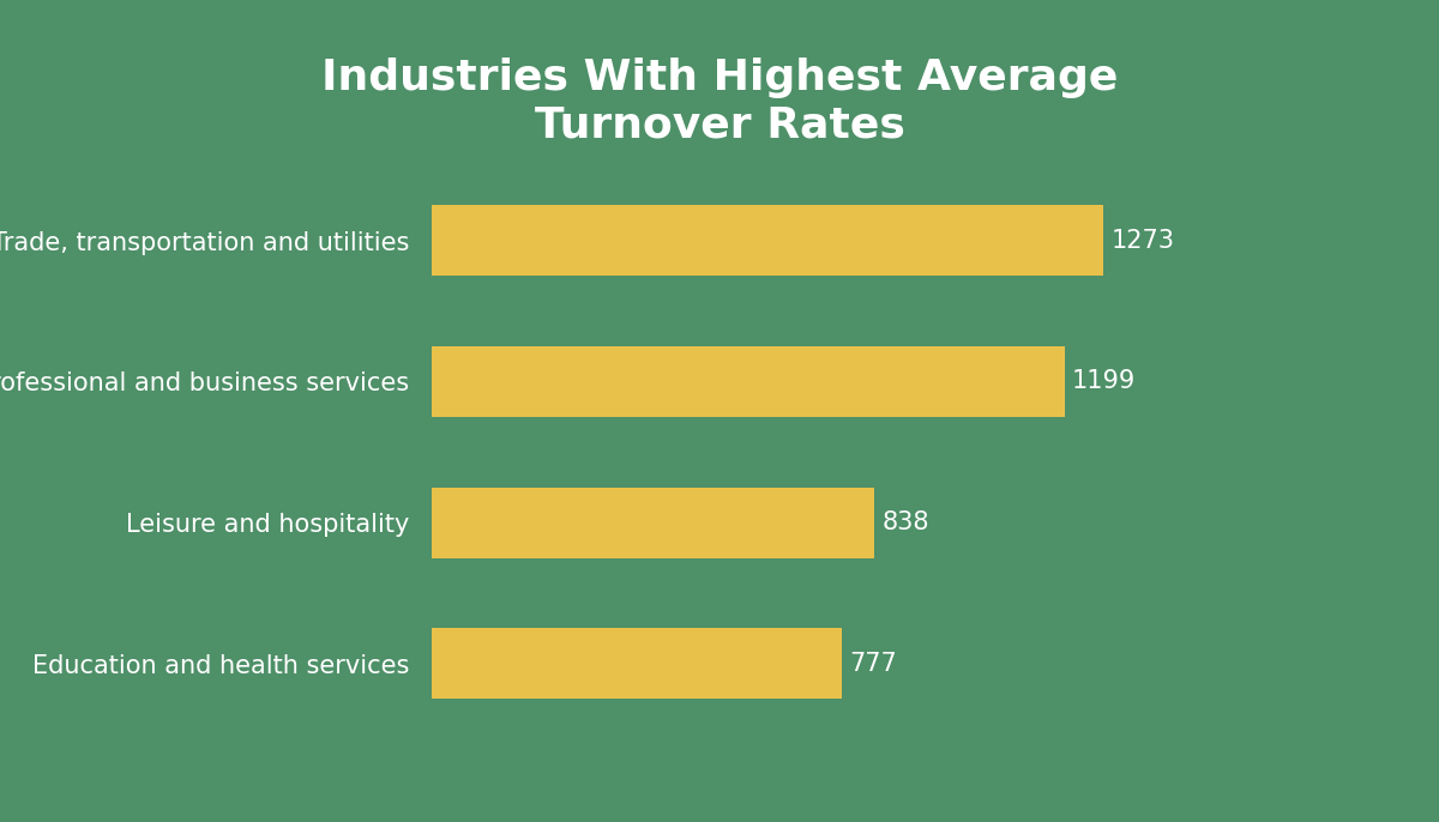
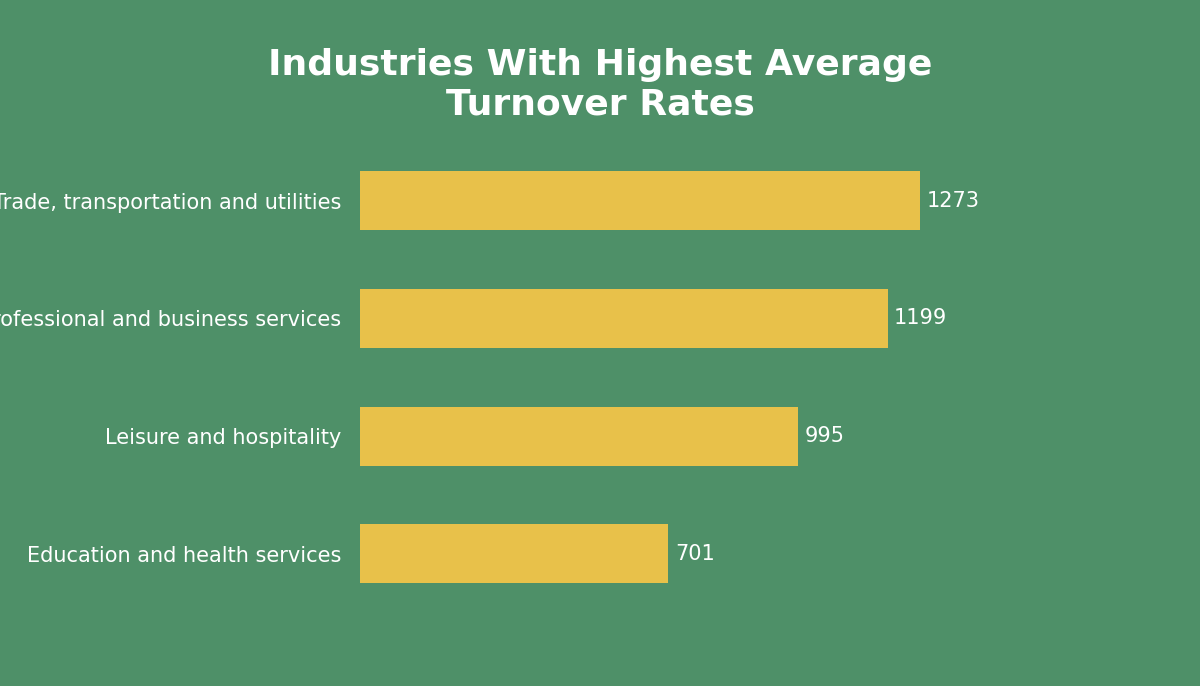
Leisure and hospitality: 838 -> 995
Education and health services: 777 -> 701
